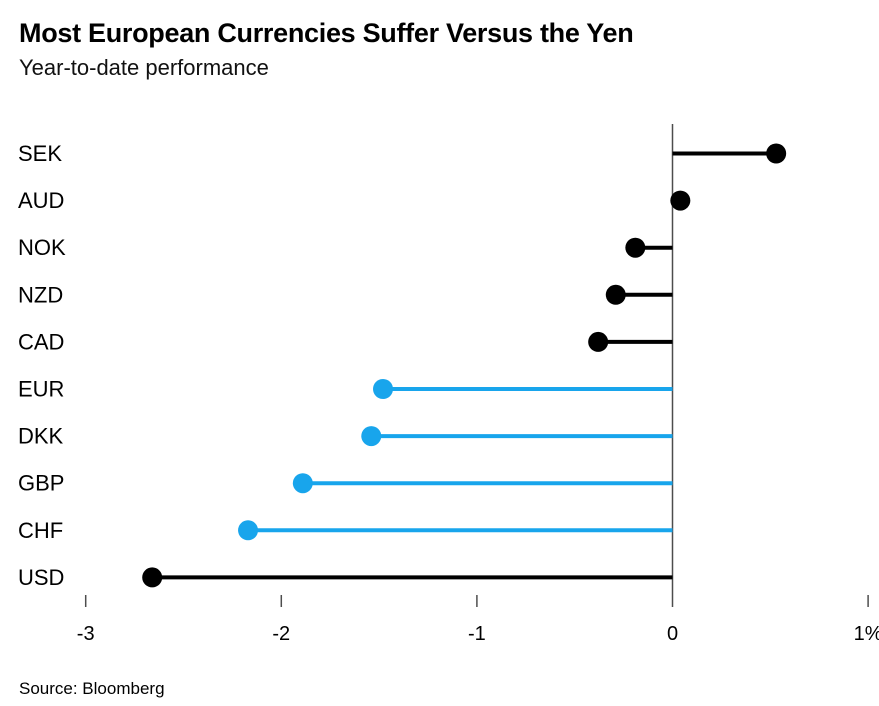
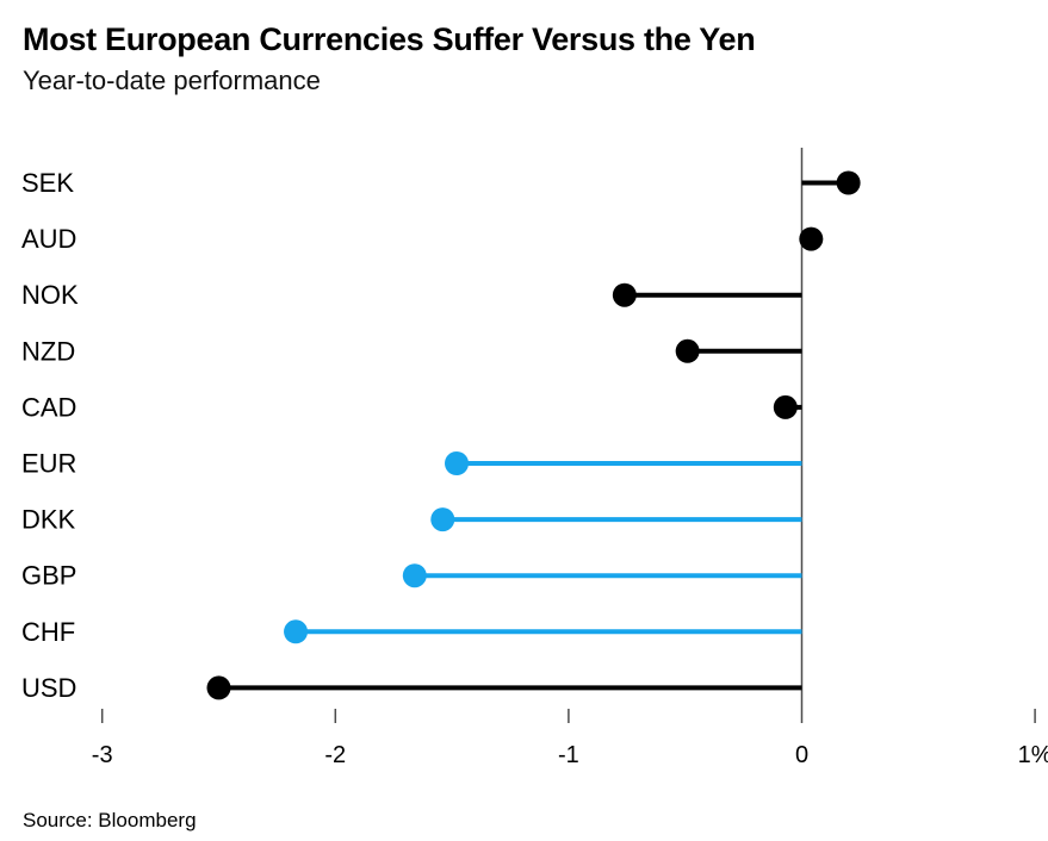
SEK: 0.53% -> 0.20%
NOK: -0.19% -> -0.76%
NZD: -0.29% -> -0.49%
CAD: -0.38% -> -0.07%
GBP: -1.89% -> -1.66%
USD: -2.66% -> -2.50%
